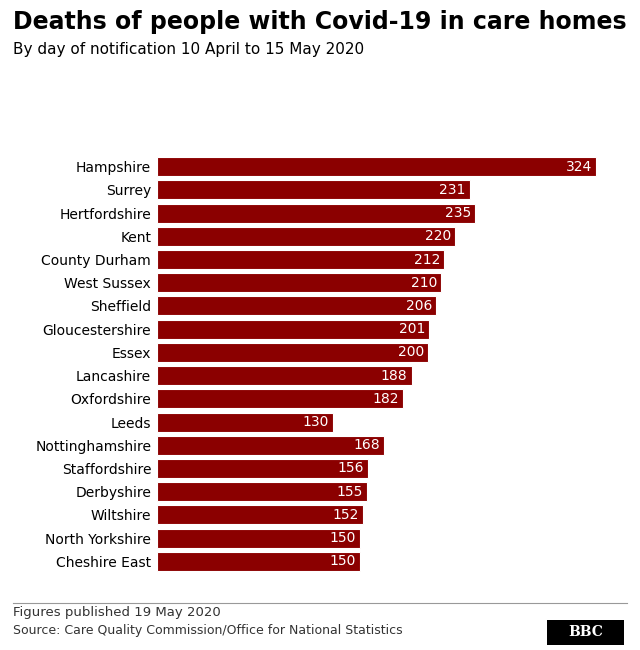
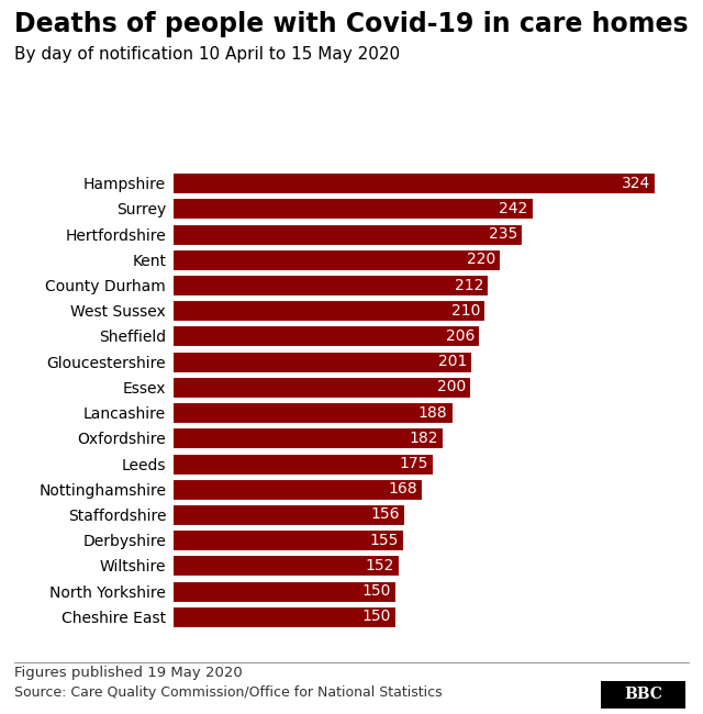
Surrey: 231 -> 242
Leeds: 130 -> 175
